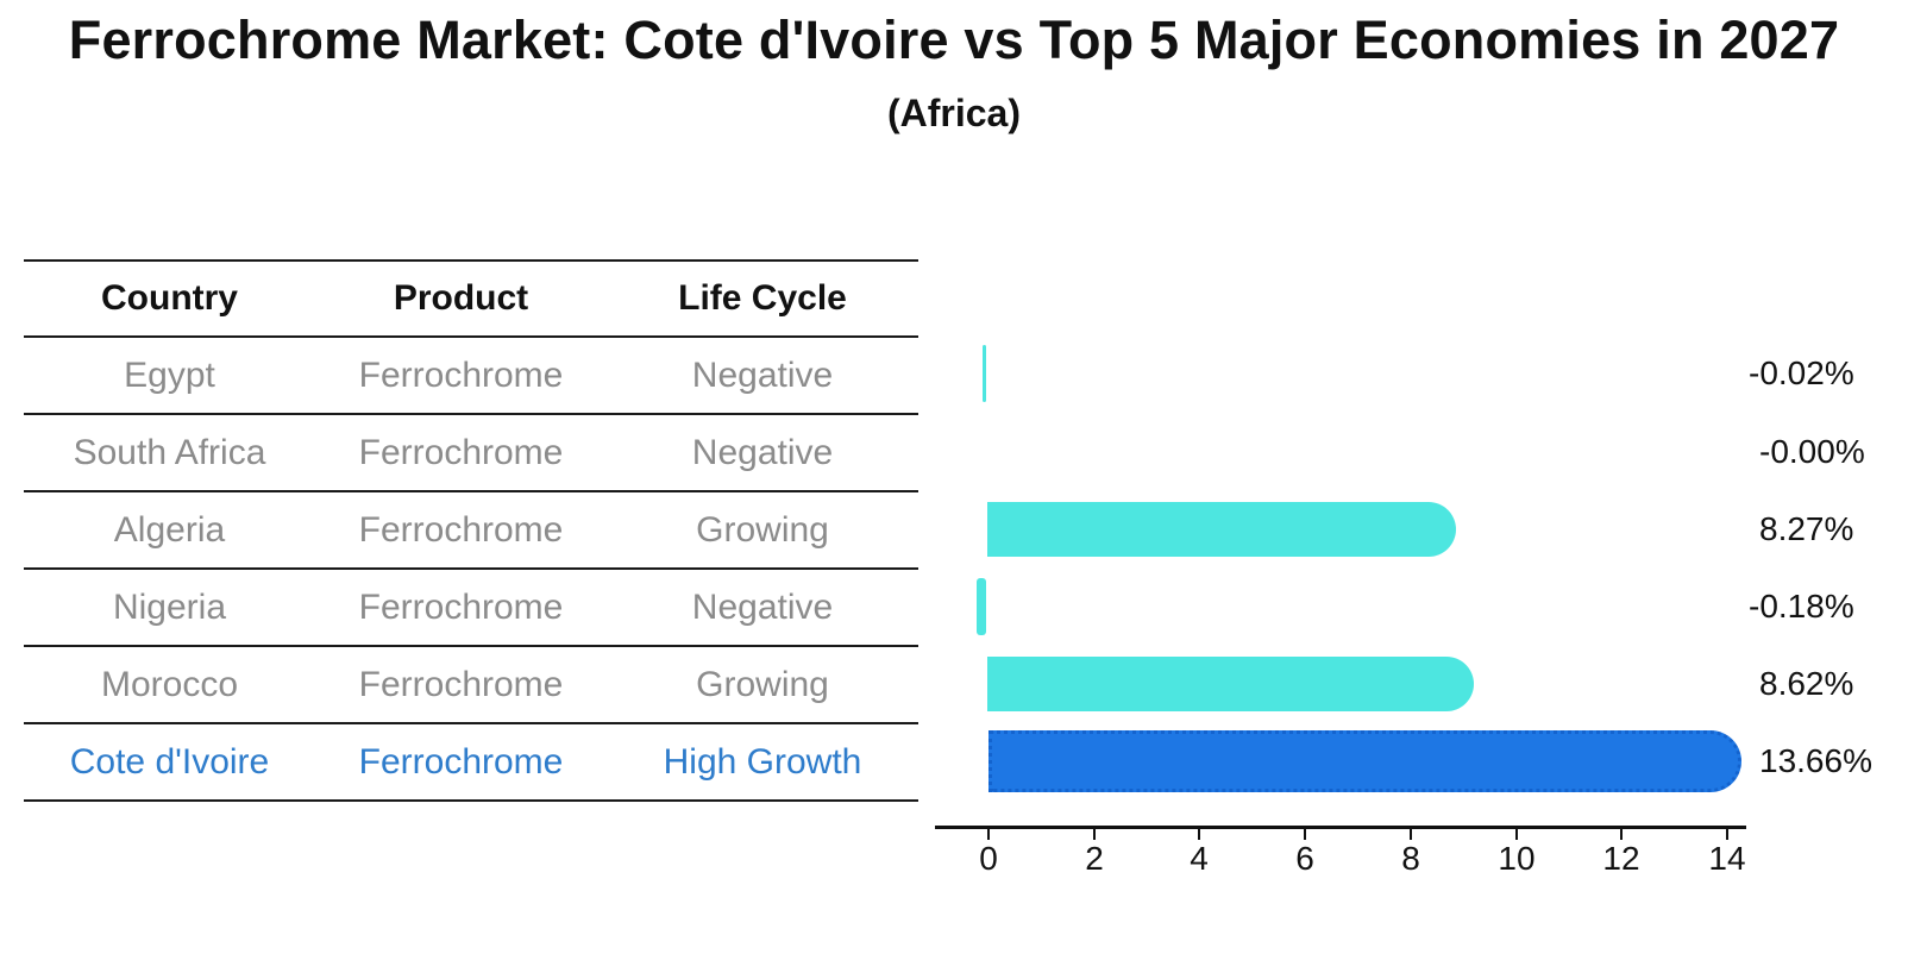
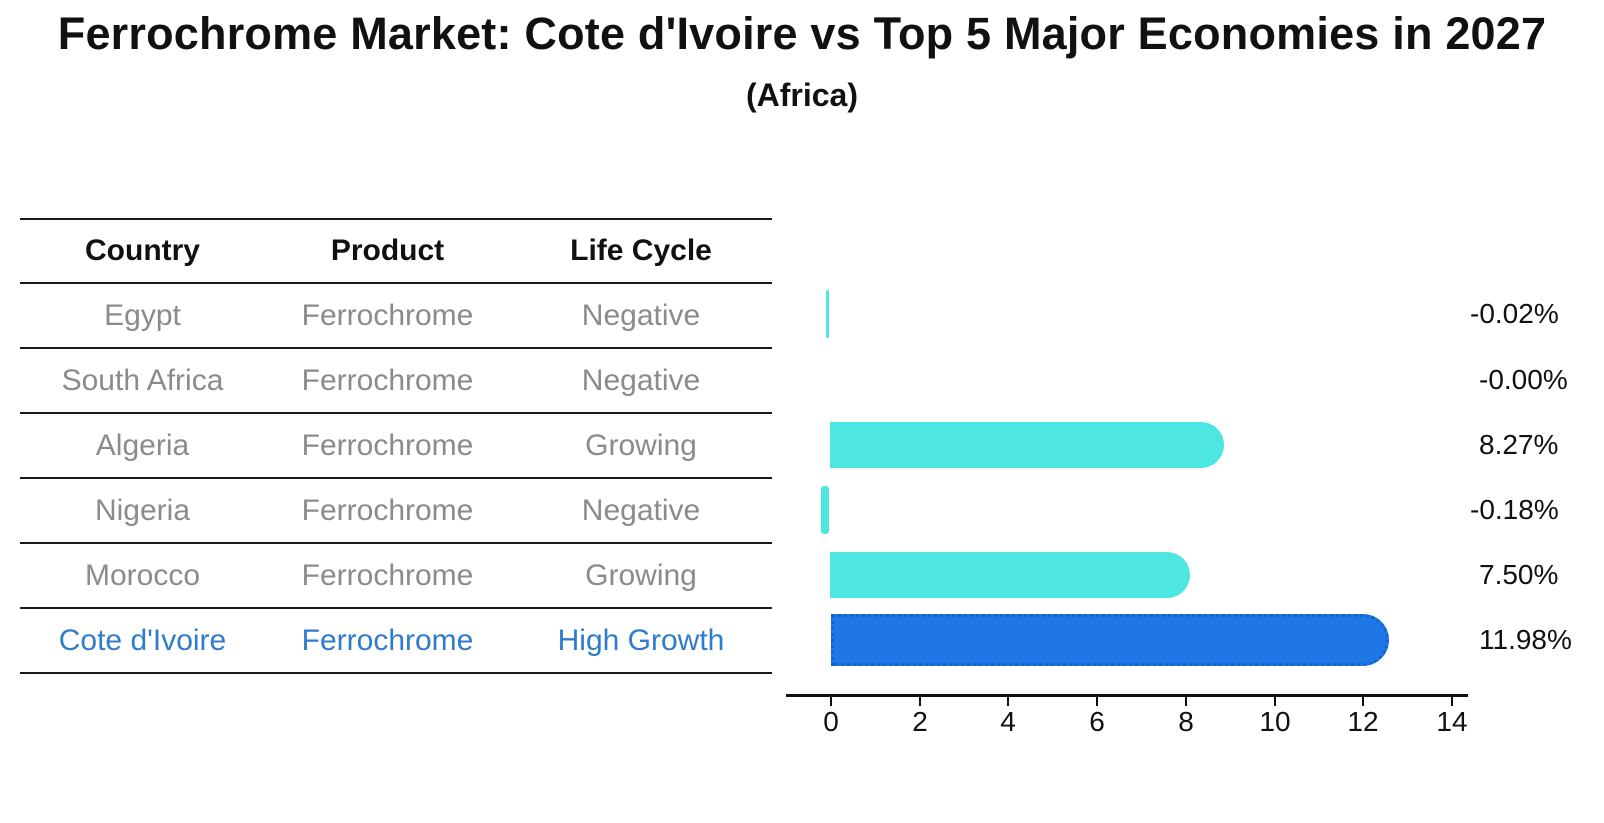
Morocco: 8.62% -> 7.50%
Cote d'Ivoire: 13.66% -> 11.98%
